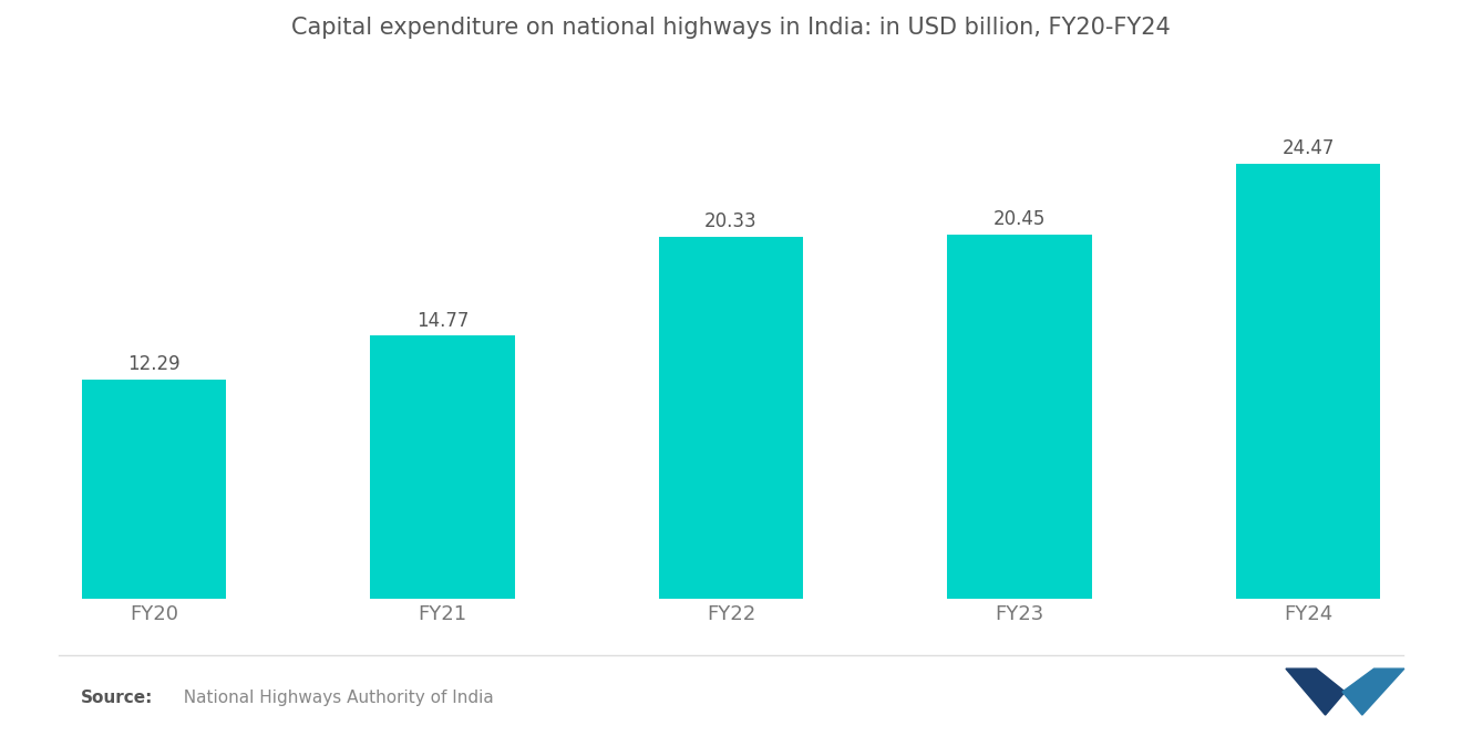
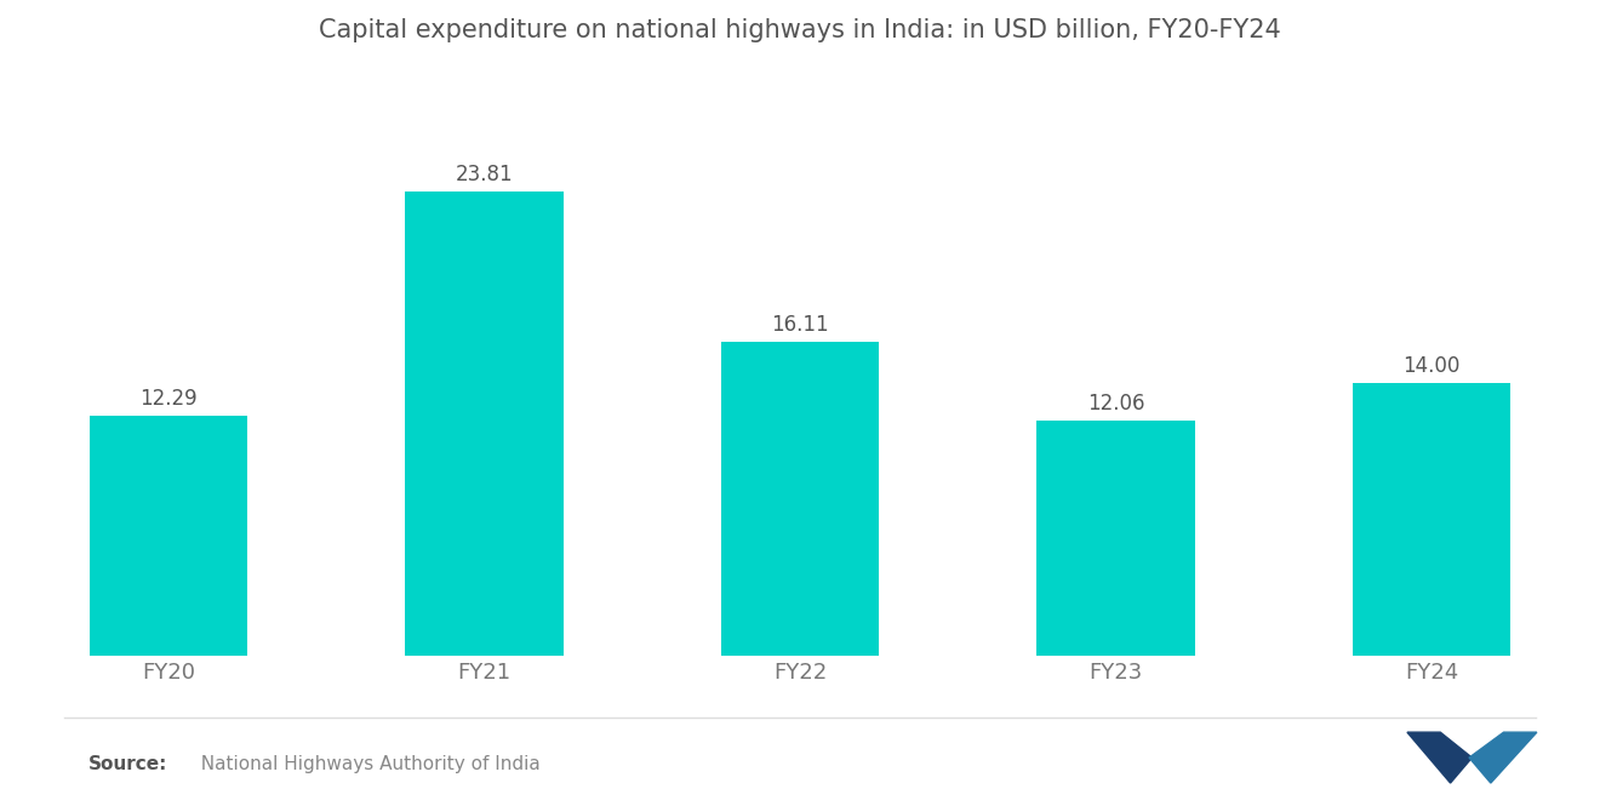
FY21: 14.77 -> 23.81
FY22: 20.33 -> 16.11
FY23: 20.45 -> 12.06
FY24: 24.47 -> 14.00
